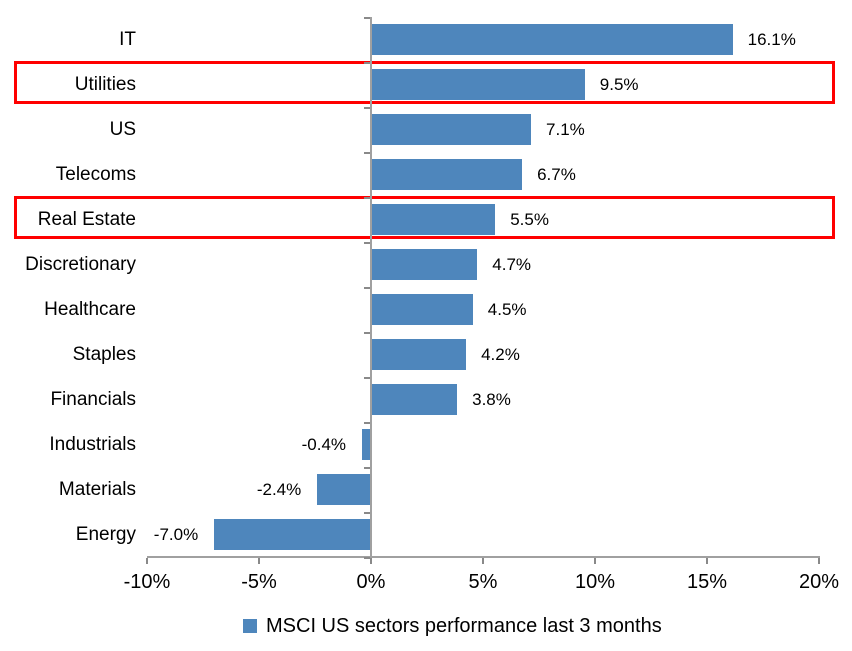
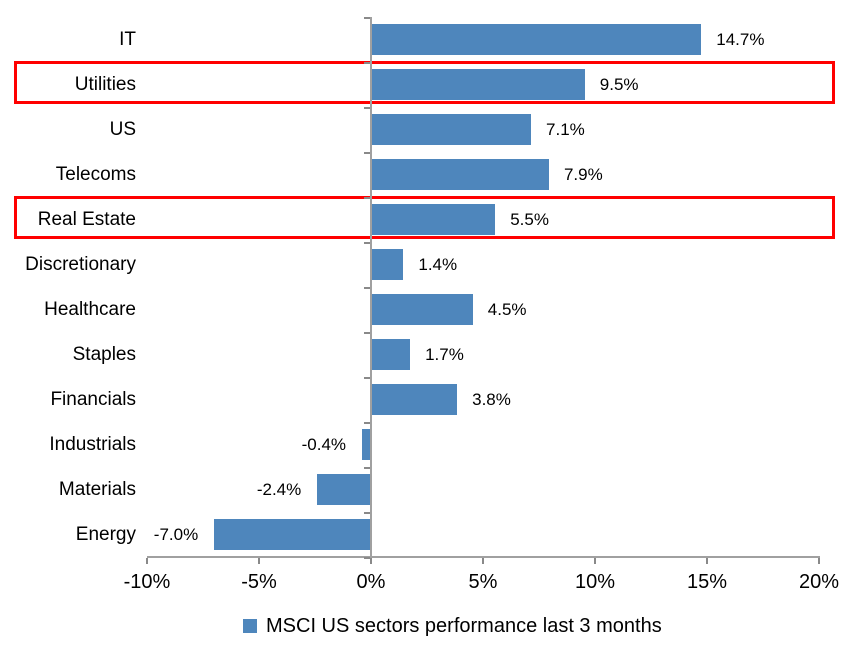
IT: 16.1% -> 14.7%
Telecoms: 6.7% -> 7.9%
Discretionary: 4.7% -> 1.4%
Staples: 4.2% -> 1.7%
